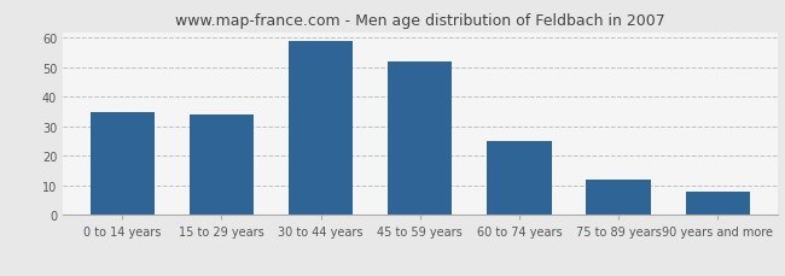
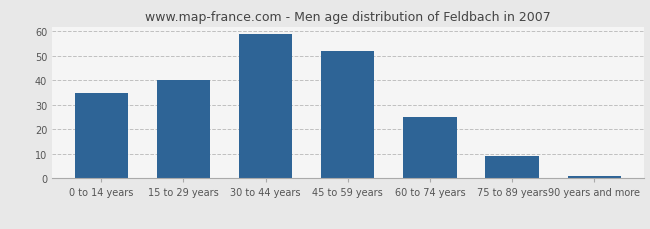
15 to 29 years: 34 -> 40
75 to 89 years: 12 -> 9
90 years and more: 8 -> 1
